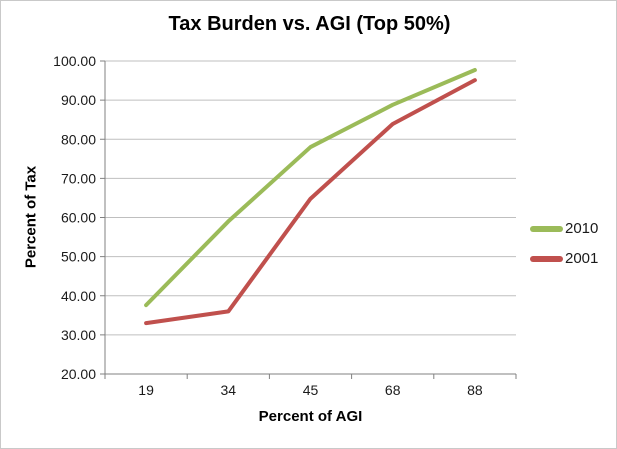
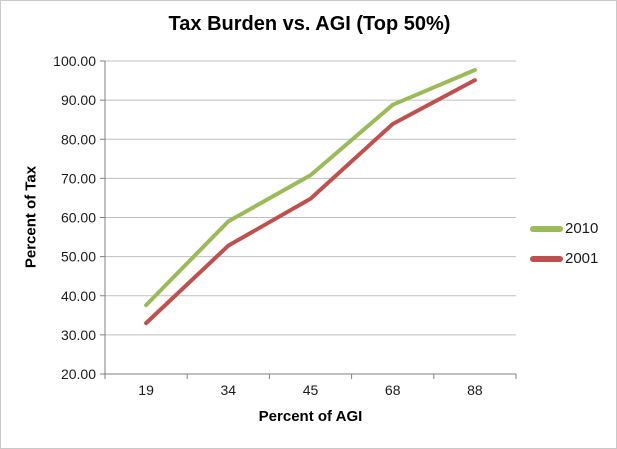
2001/34: 36 -> 53
2010/45: 78 -> 71
